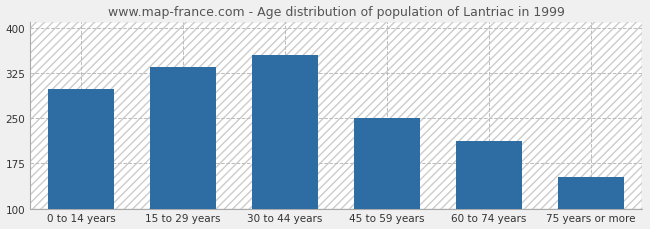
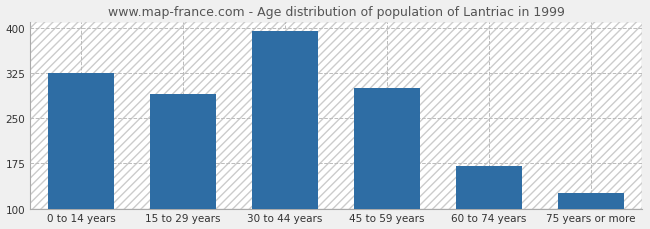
0 to 14 years: 298 -> 325
15 to 29 years: 334 -> 290
30 to 44 years: 354 -> 395
45 to 59 years: 250 -> 300
60 to 74 years: 212 -> 170
75 years or more: 152 -> 125
